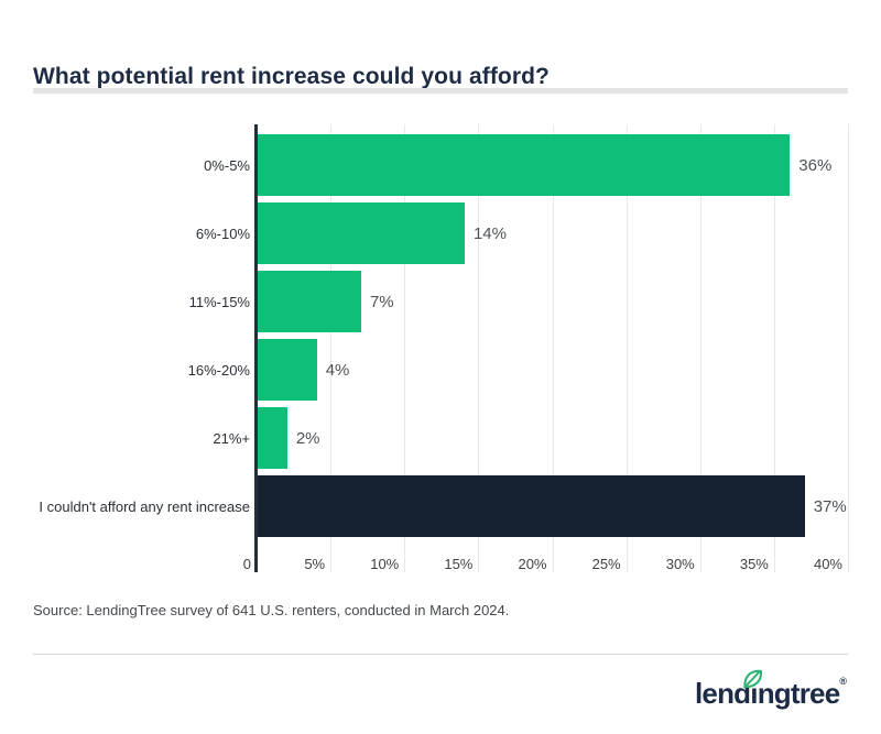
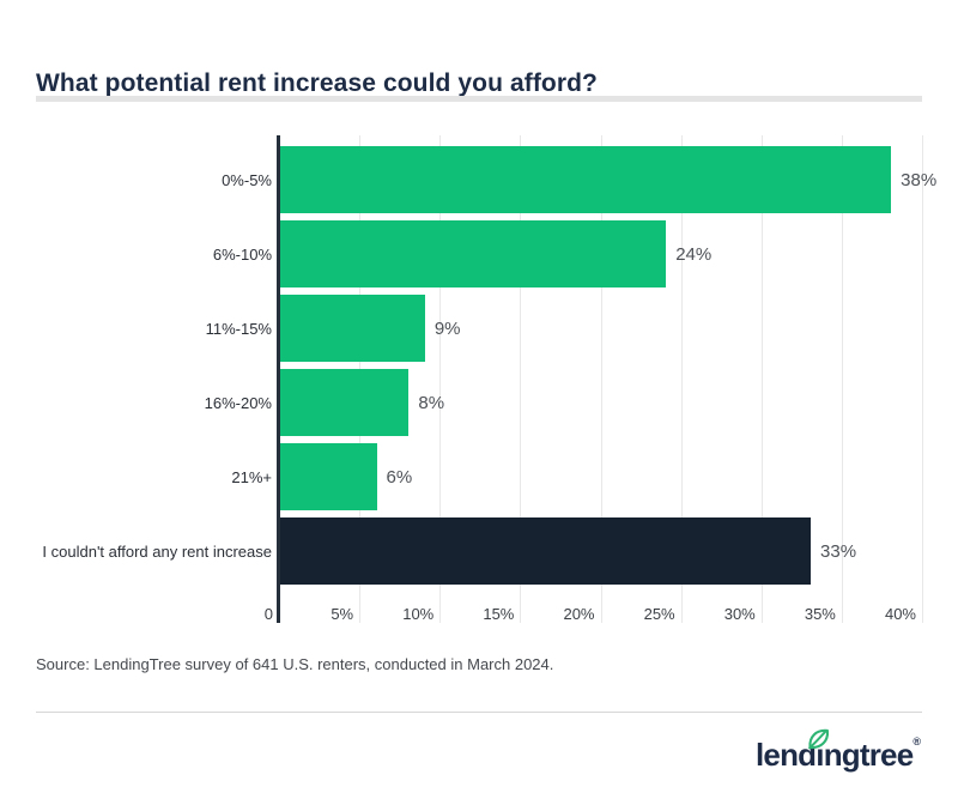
0%-5%: 36% -> 38%
6%-10%: 14% -> 24%
11%-15%: 7% -> 9%
16%-20%: 4% -> 8%
21%+: 2% -> 6%
I couldn't afford any rent increase: 37% -> 33%
